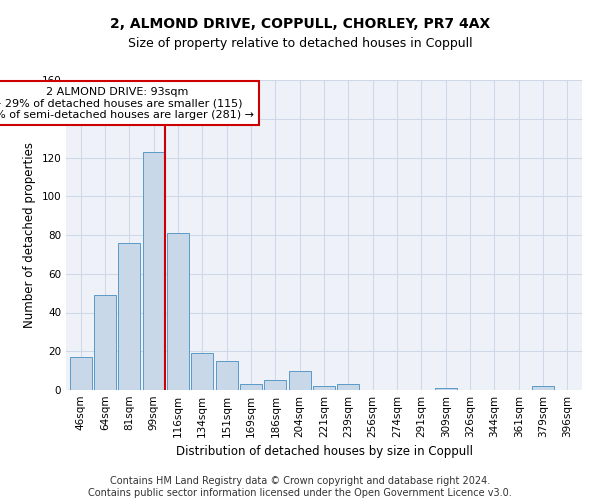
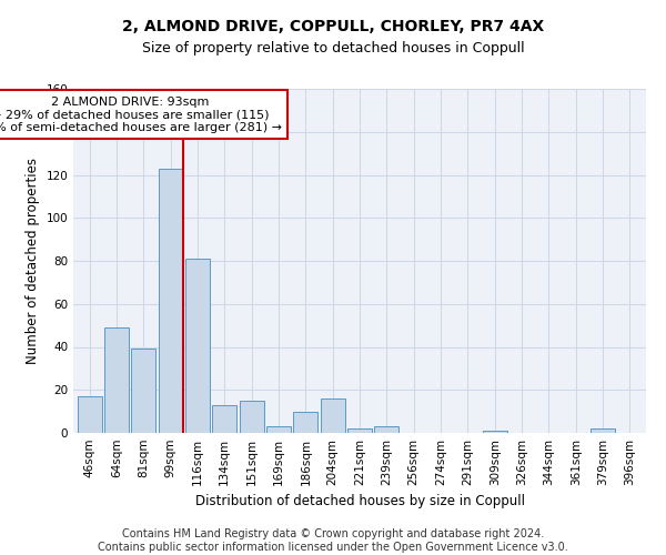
81sqm: 76 -> 39
134sqm: 19 -> 13
186sqm: 5 -> 10
204sqm: 10 -> 16
